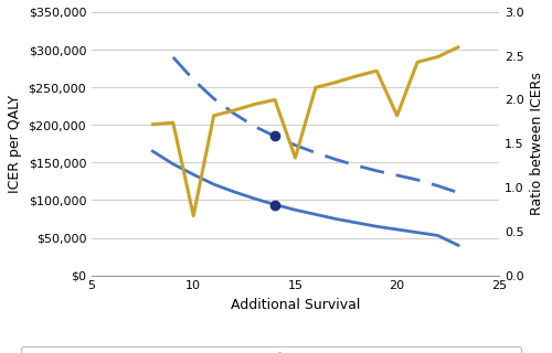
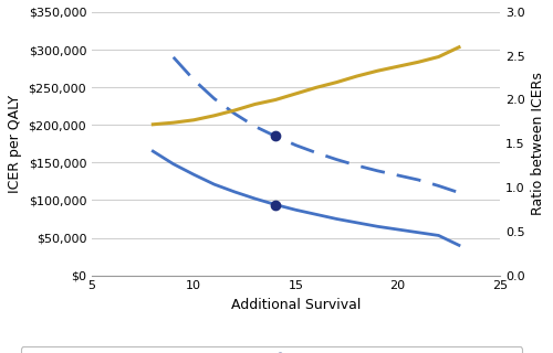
Ratio between ICERs/10: 0.68 -> 1.77
Ratio between ICERs/15: 1.34 -> 2.07
Ratio between ICERs/20: 1.82 -> 2.38
